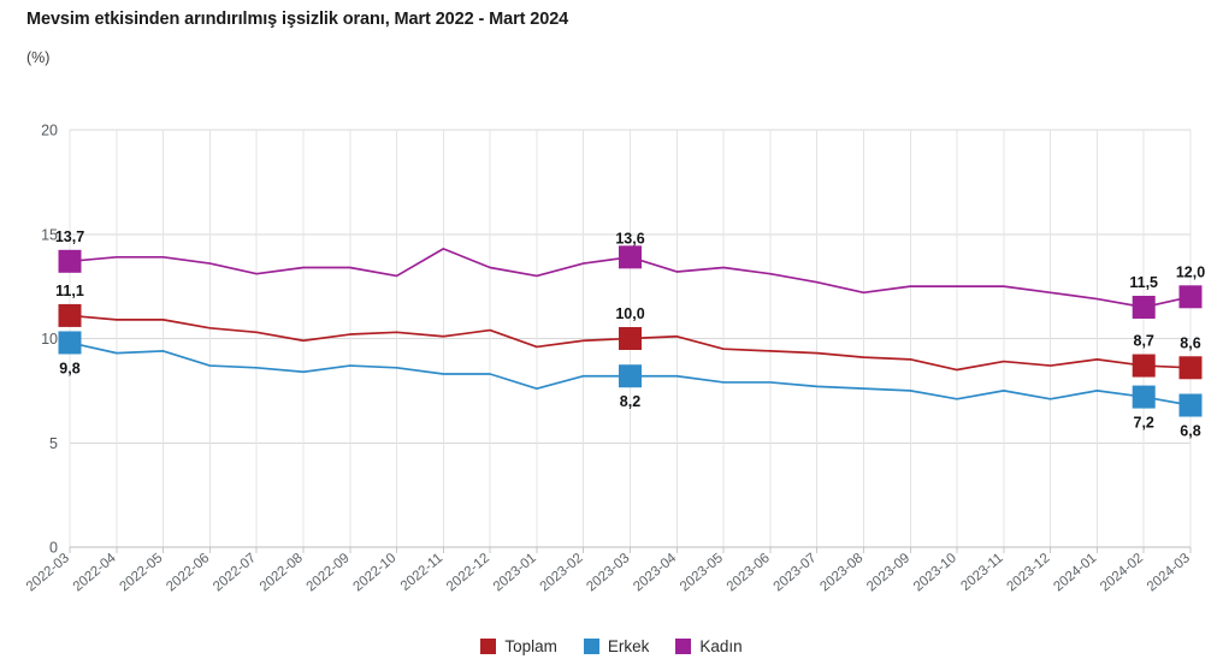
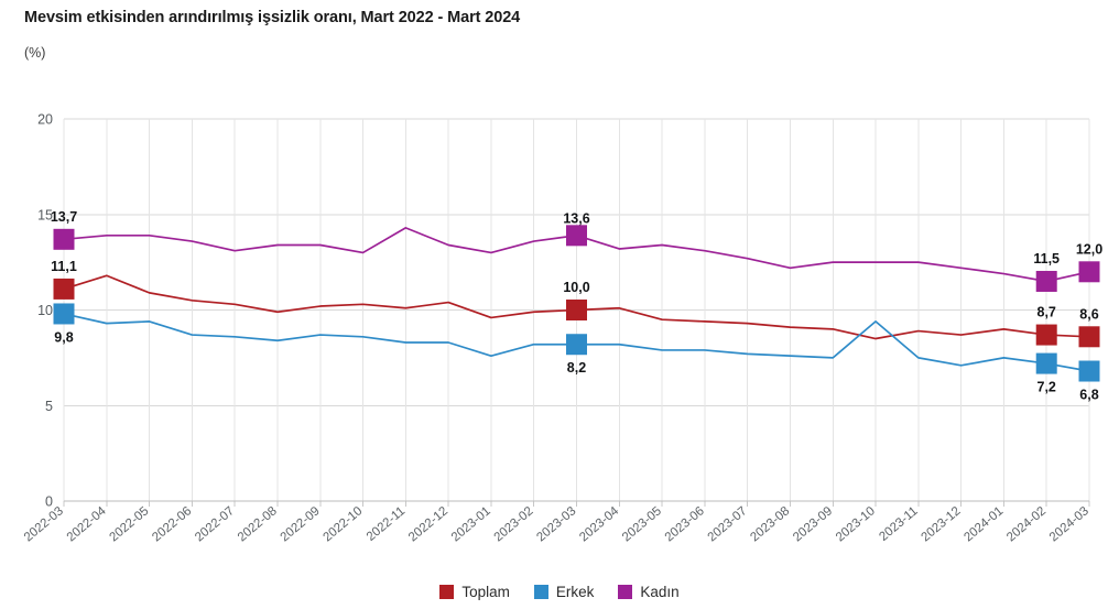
Toplam/2022-04: 10.9 -> 11.8
Erkek/2023-10: 7.1 -> 9.4
